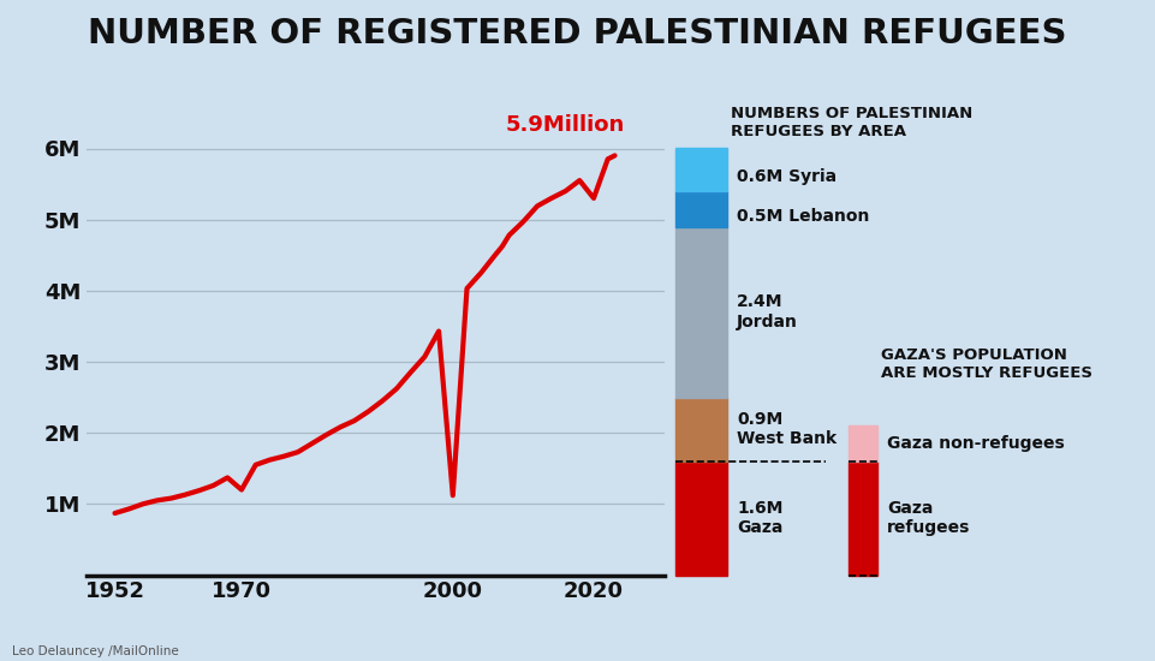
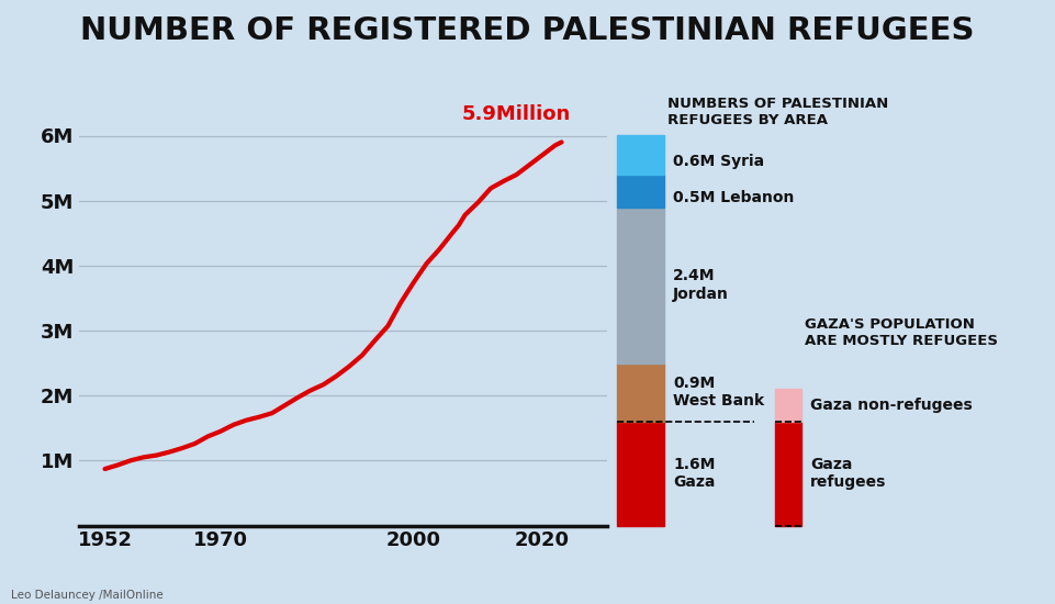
1970: 1.20M -> 1.45M
2000: 1.12M -> 3.74M
2020: 5.30M -> 5.70M
